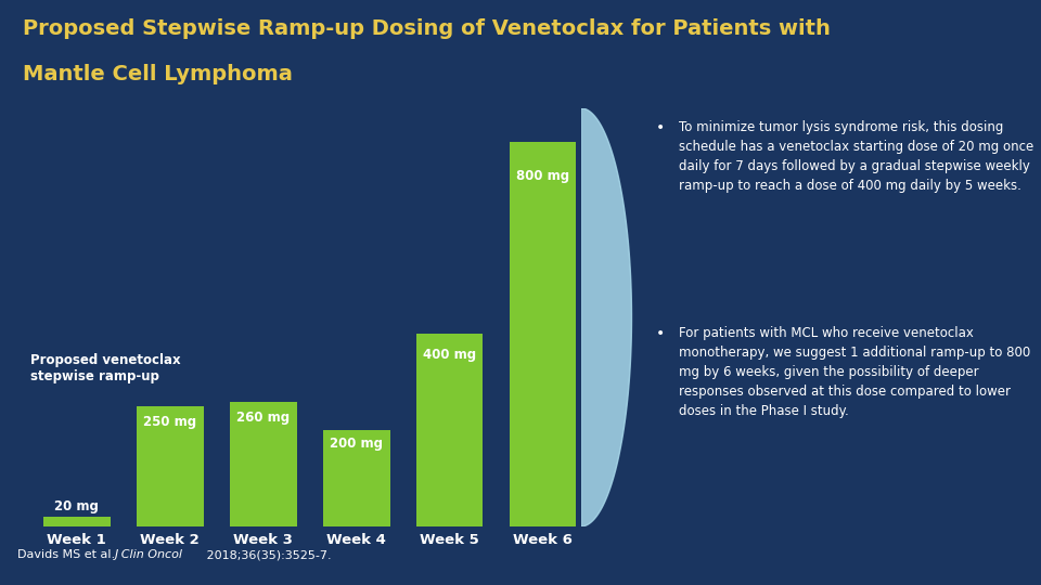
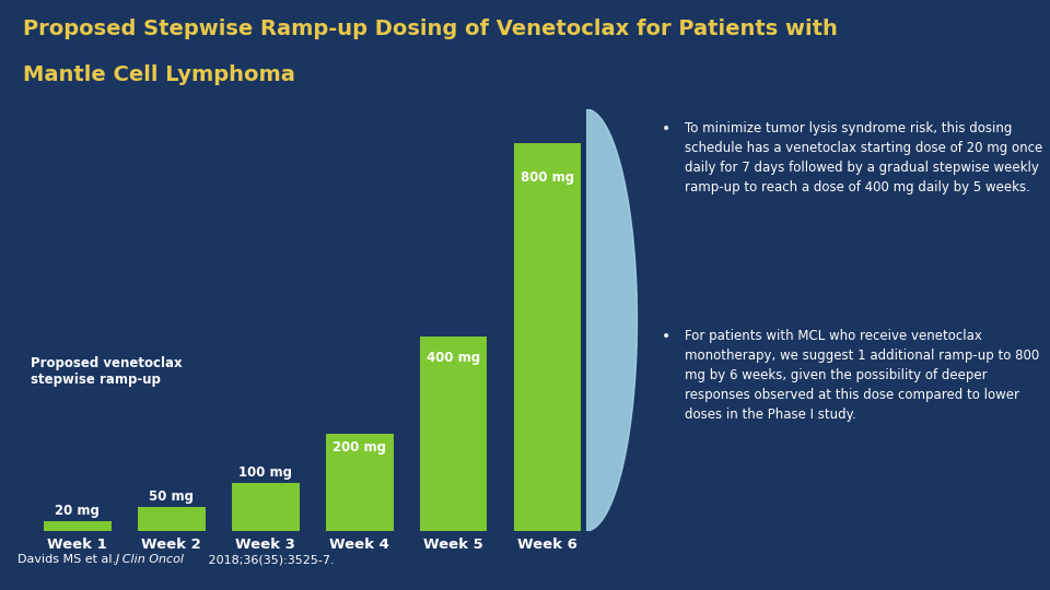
Week 2: 250 -> 50
Week 3: 260 -> 100
